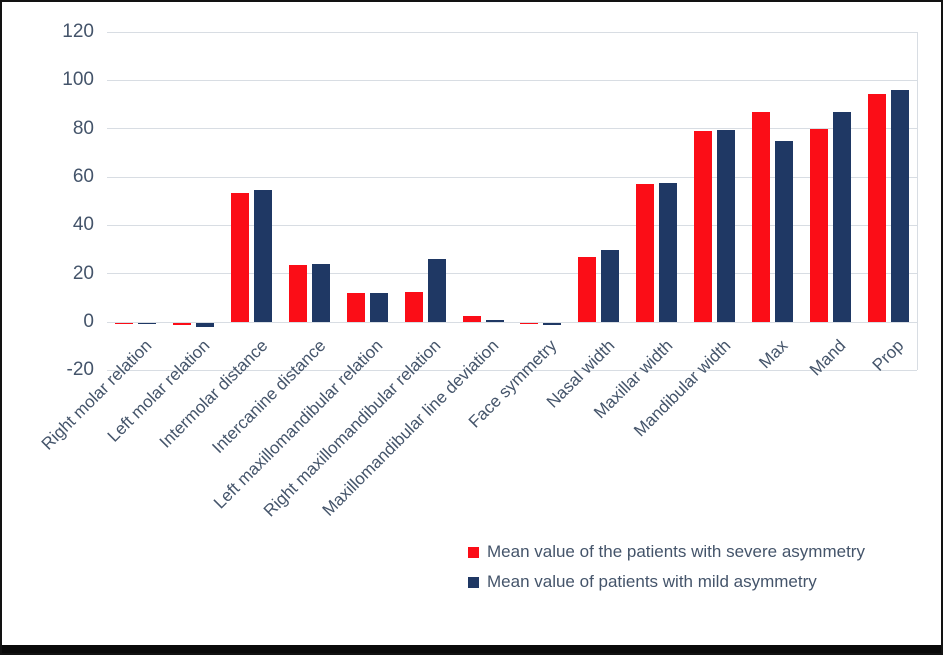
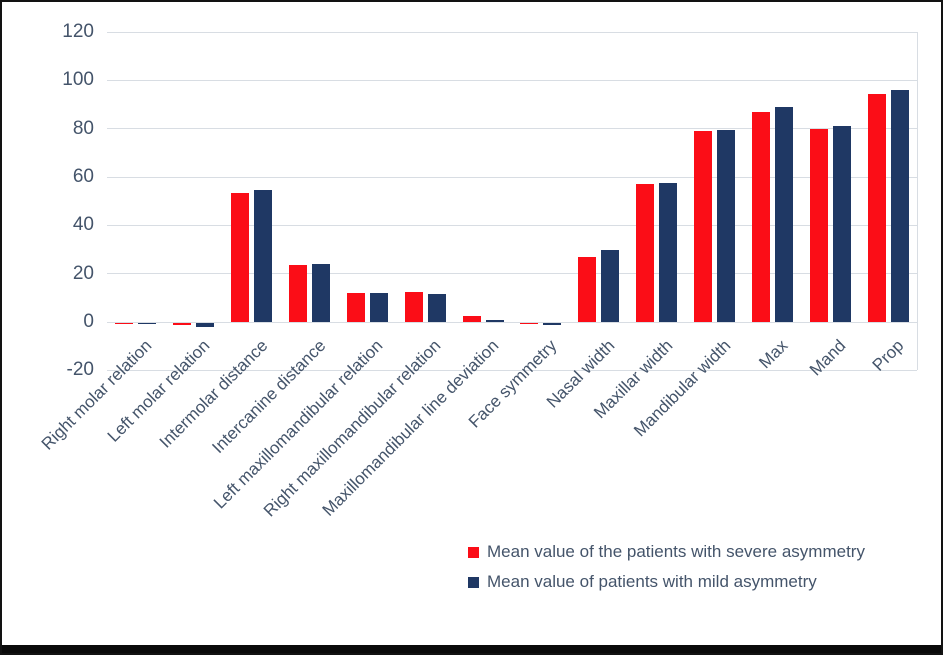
Mean value of patients with mild asymmetry/Right maxillomandibular relation: 26 -> 12
Mean value of patients with mild asymmetry/Max: 75 -> 89
Mean value of patients with mild asymmetry/Mand: 87 -> 81
